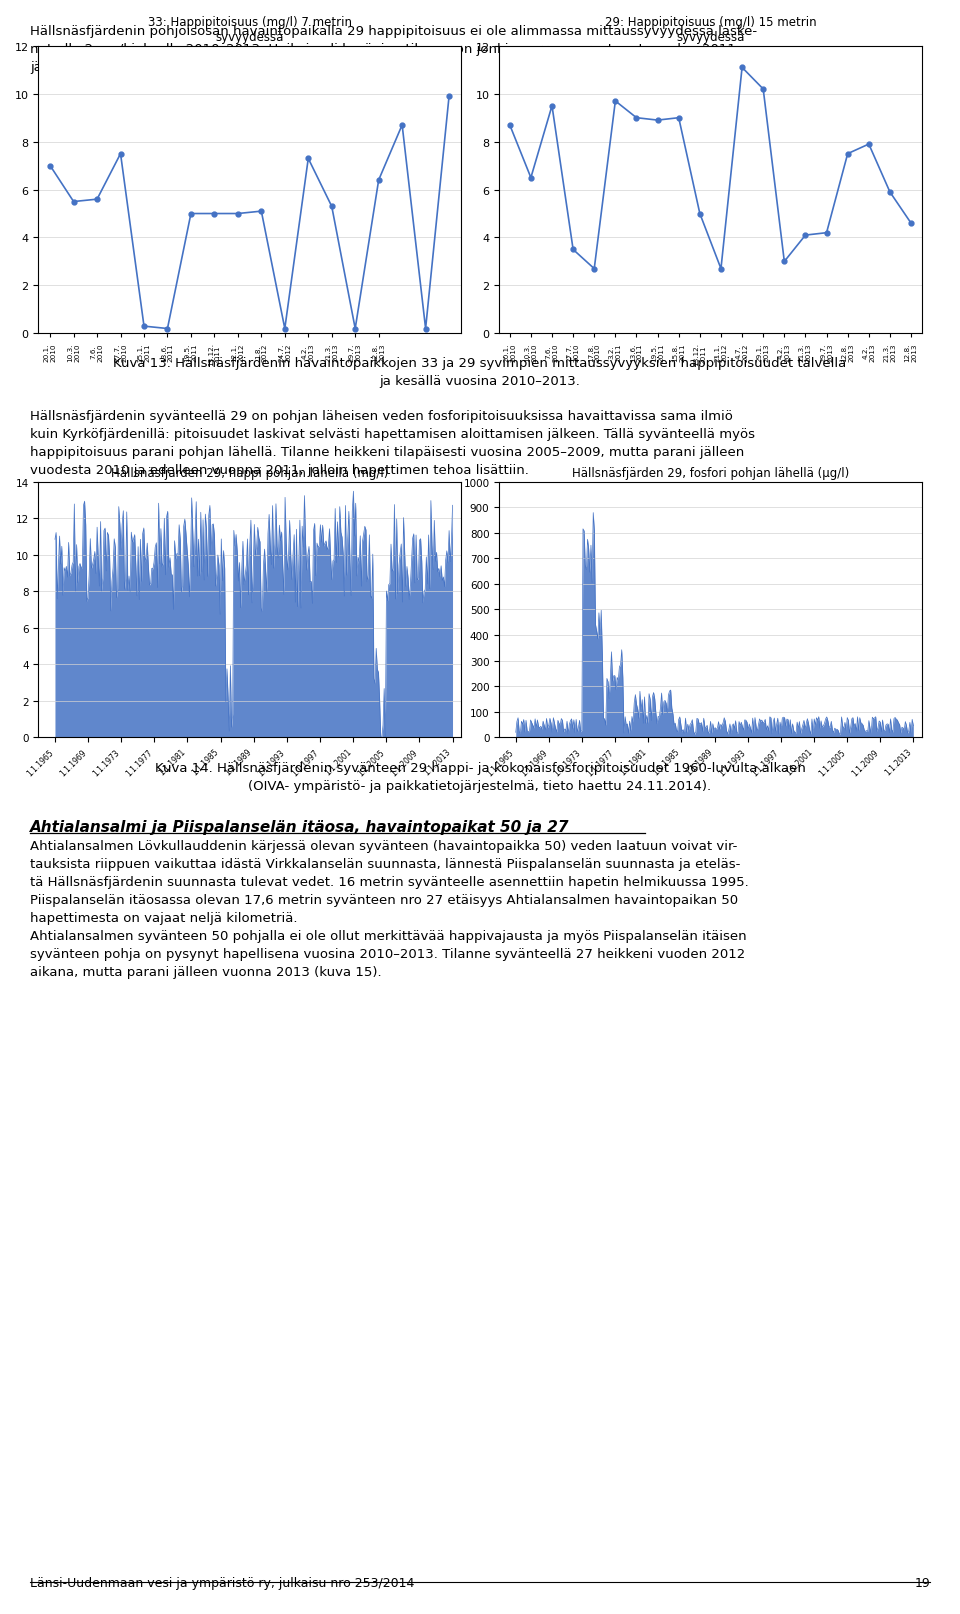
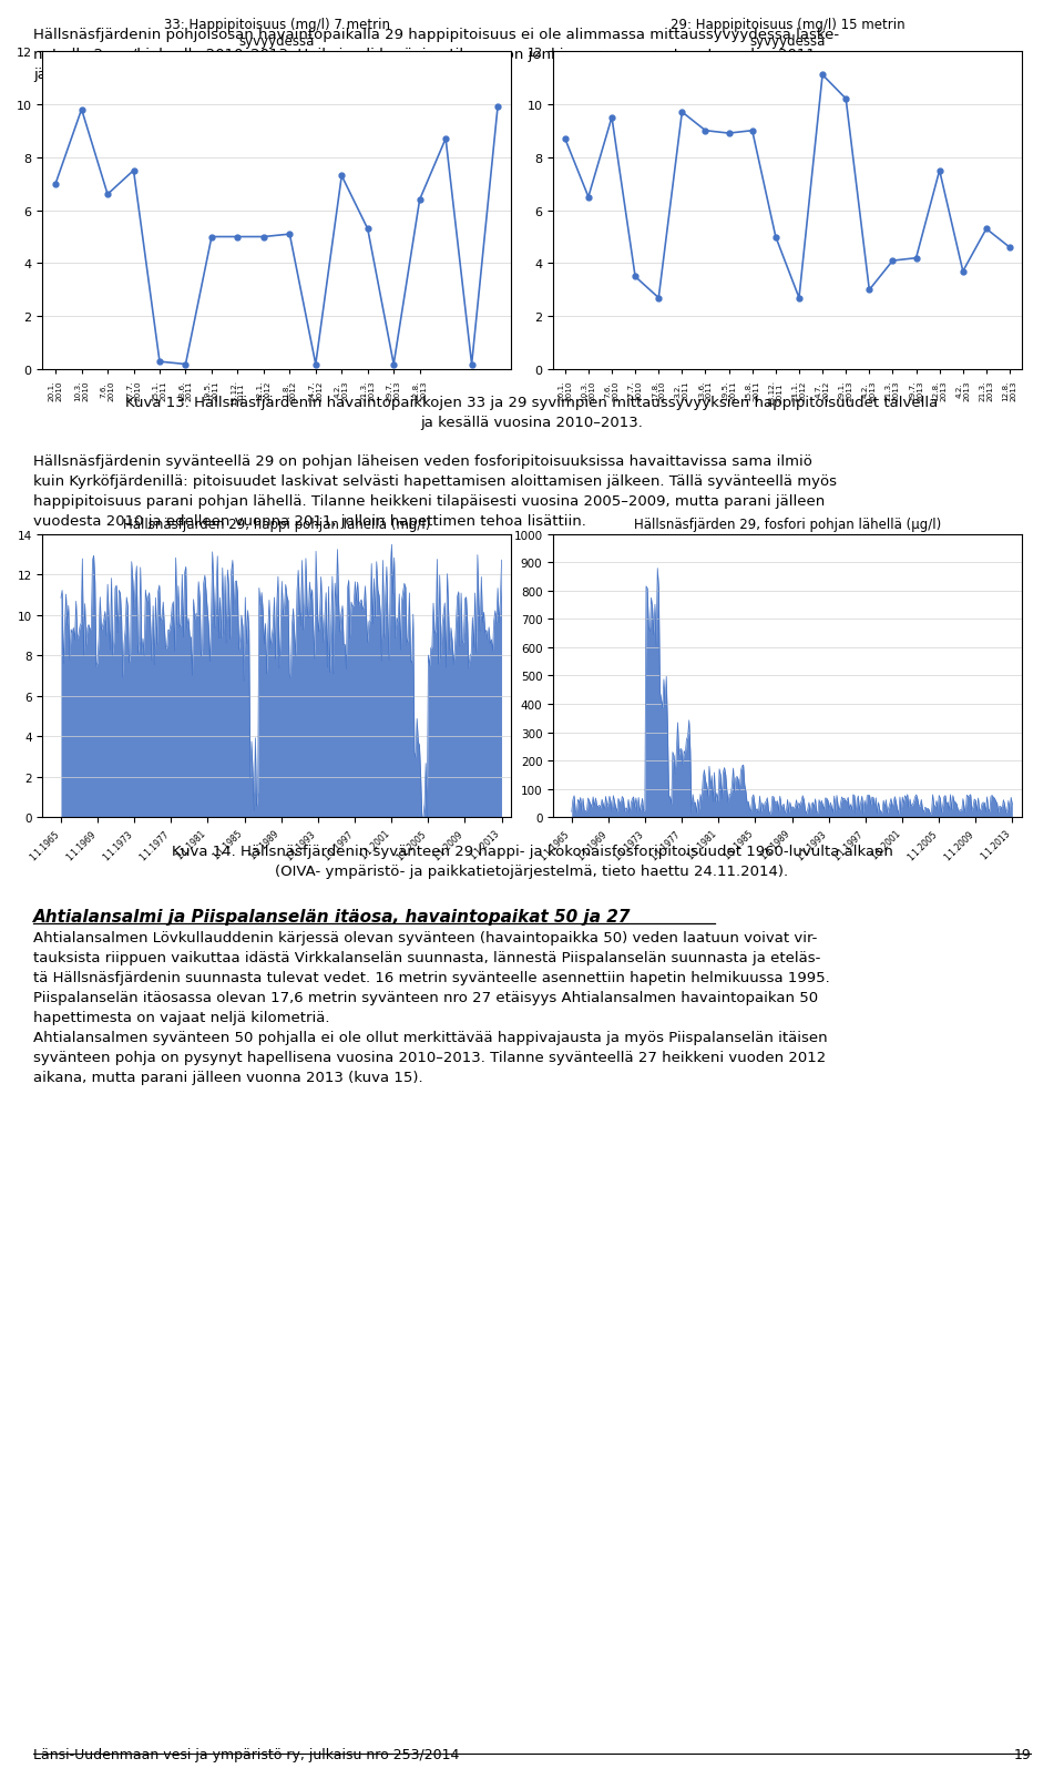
10.3. 2010: 5.5 -> 9.8
7.6. 2010: 5.6 -> 6.6
4.2. 2013: 7.9 -> 3.7
21.3. 2013: 5.9 -> 5.3
